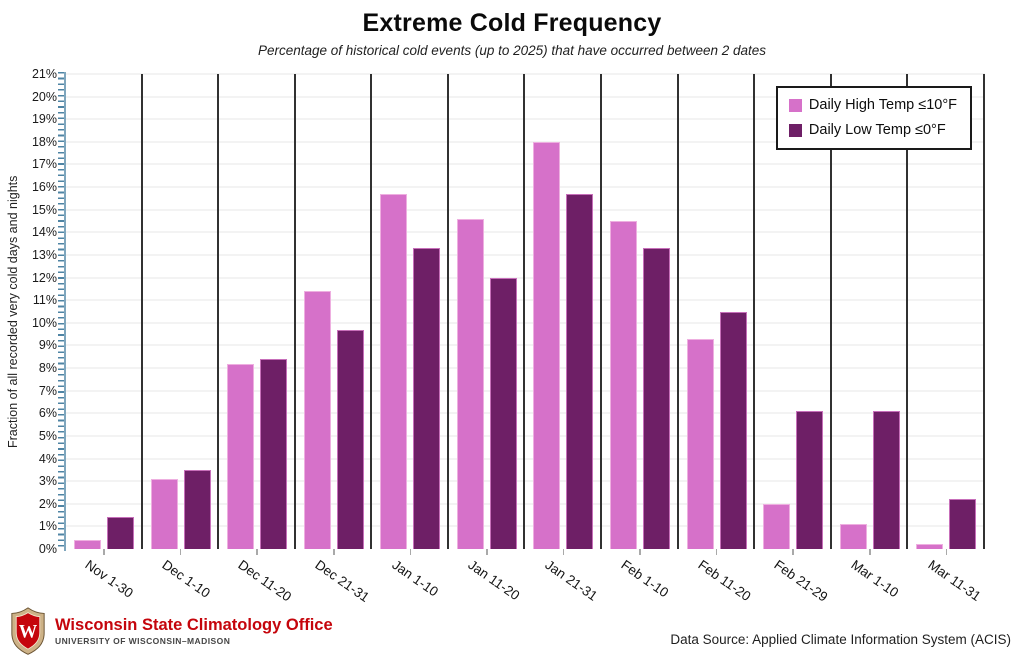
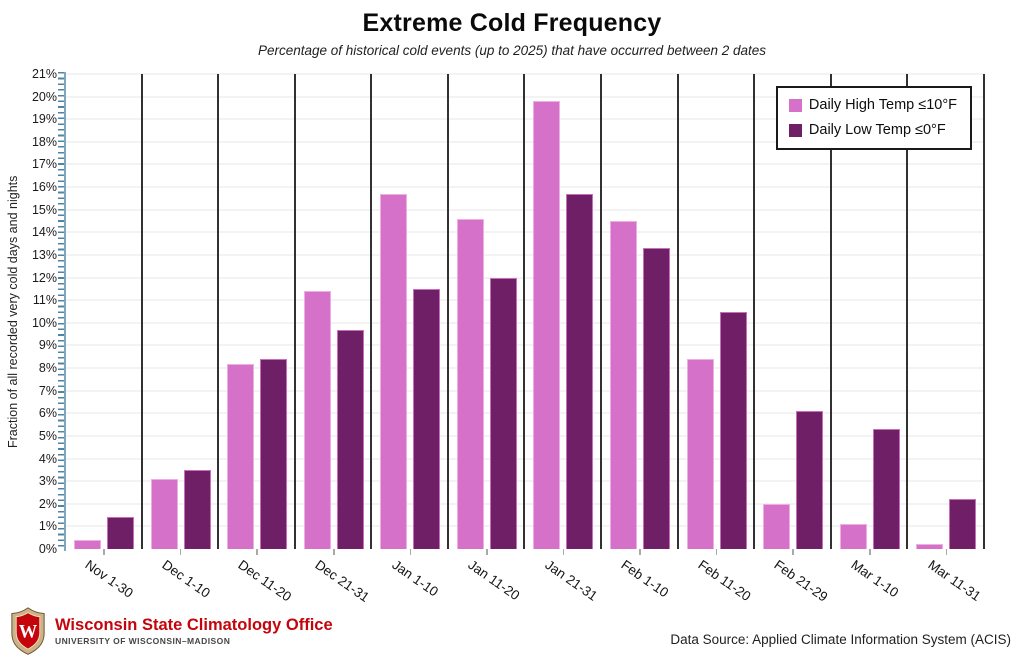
Daily Low Temp ≤0°F/Jan 1-10: 13.3% -> 11.5%
Daily High Temp ≤10°F/Jan 21-31: 18.0% -> 19.8%
Daily High Temp ≤10°F/Feb 11-20: 9.3% -> 8.4%
Daily Low Temp ≤0°F/Mar 1-10: 6.1% -> 5.3%
